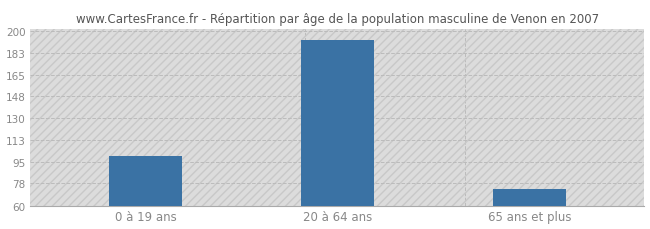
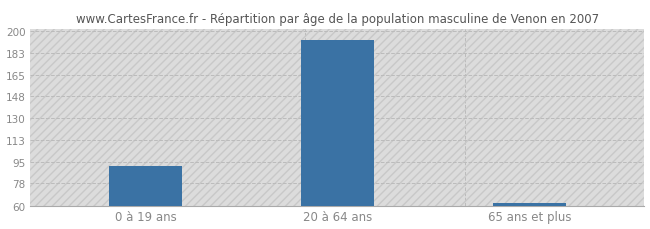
0 à 19 ans: 100 -> 92
65 ans et plus: 73 -> 62
